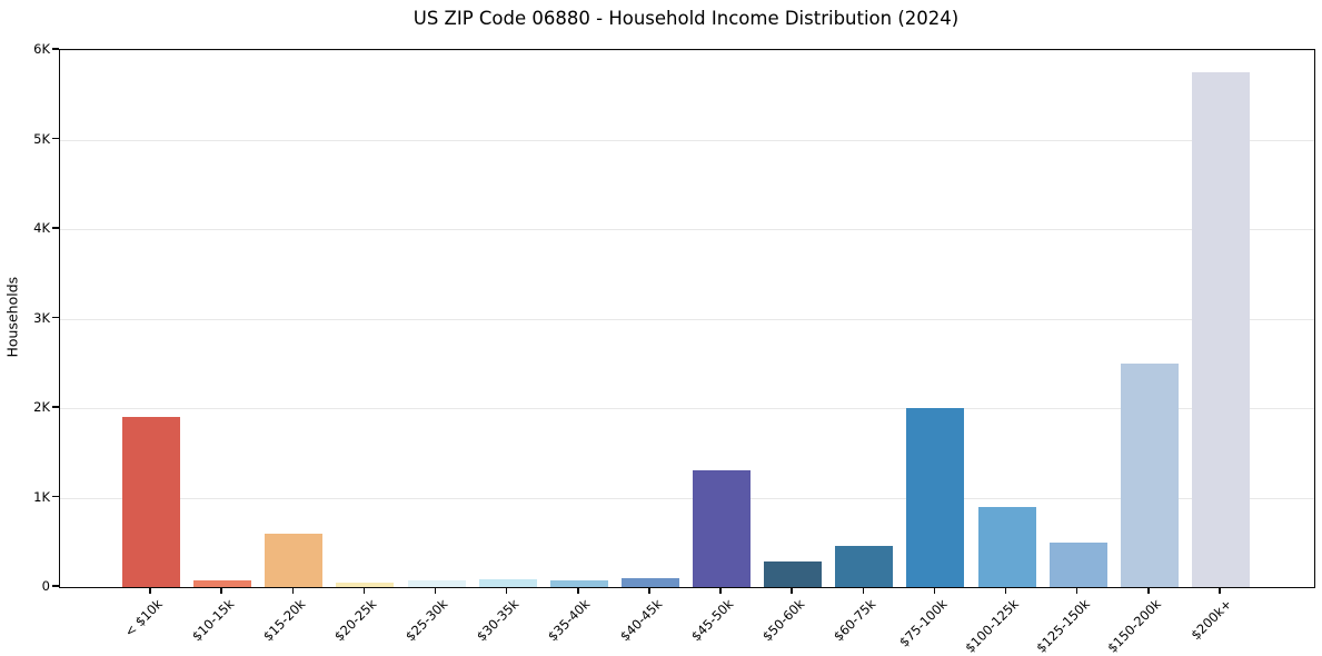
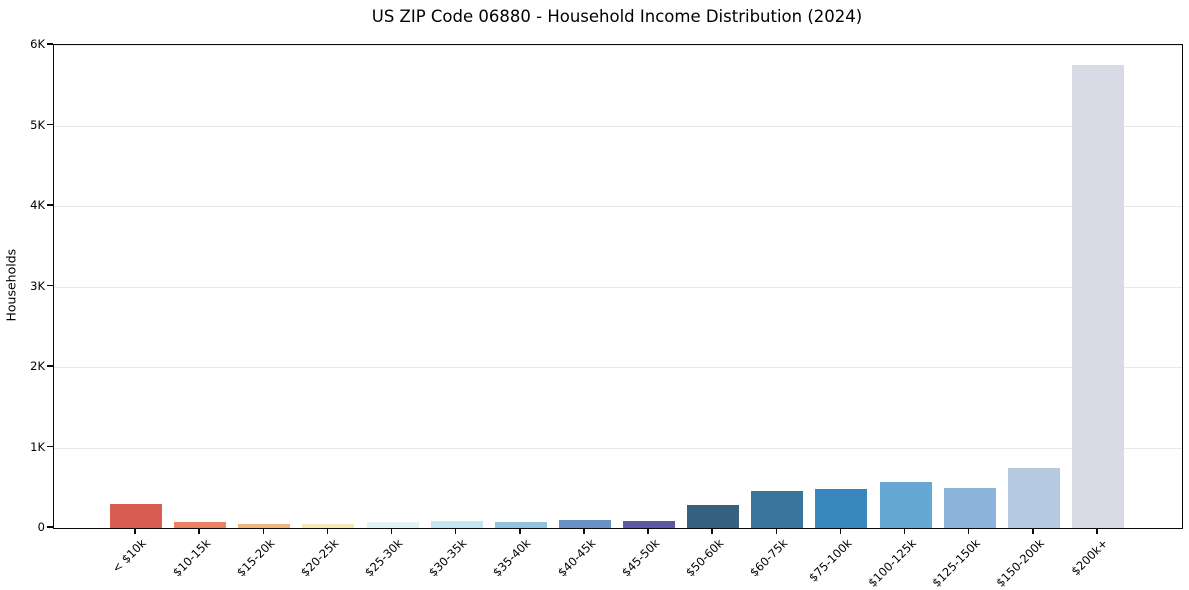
< $10k: 1.9K -> 0.3K
$15-20k: 0.6K -> 0.1K
$45-50k: 1.3K -> 0.1K
$75-100k: 2.0K -> 0.5K
$100-125k: 0.9K -> 0.6K
$150-200k: 2.5K -> 0.7K
